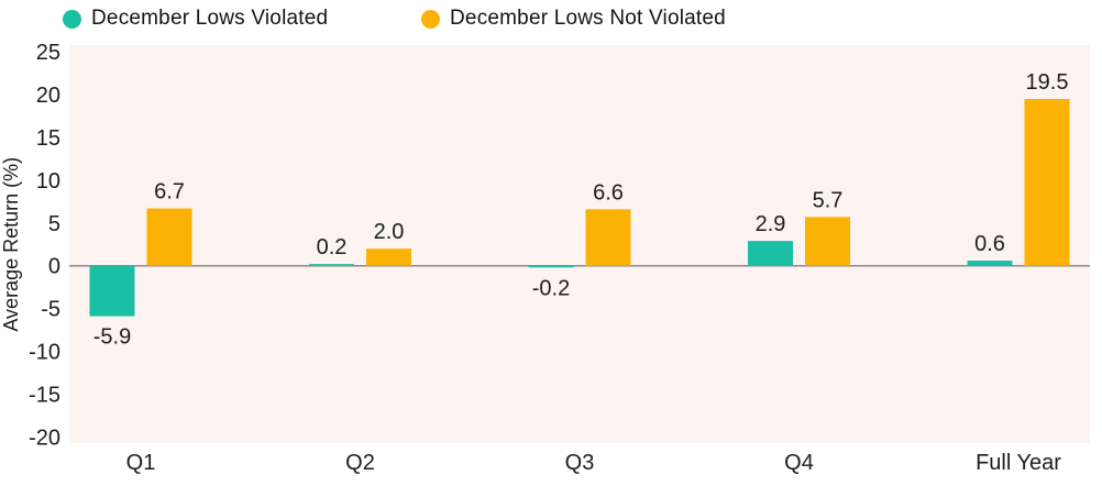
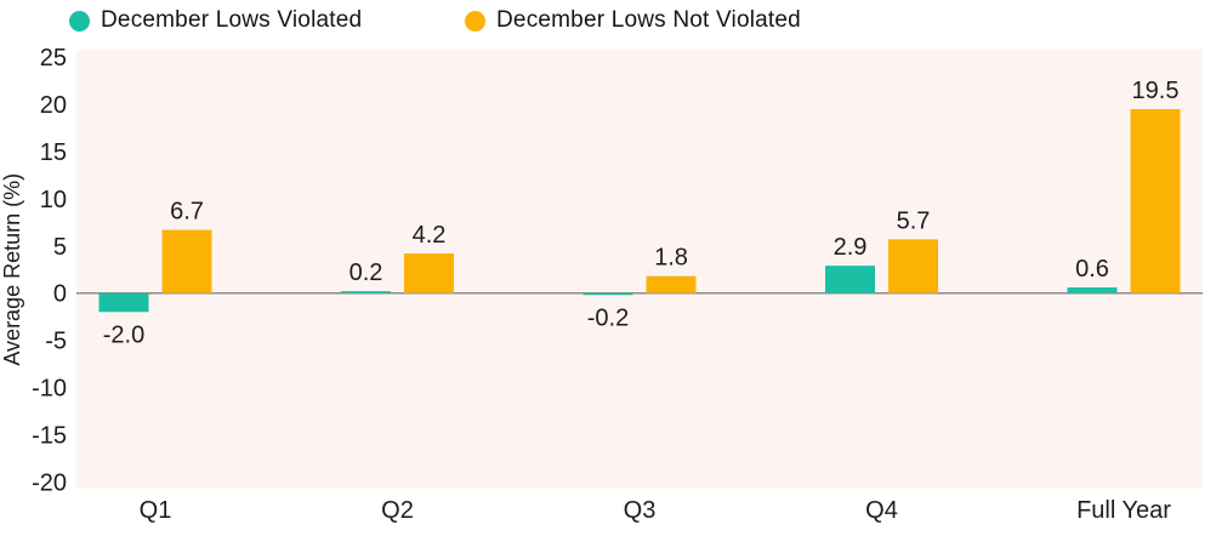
December Lows Violated/Q1: -5.9 -> -2.0
December Lows Not Violated/Q2: 2.0 -> 4.2
December Lows Not Violated/Q3: 6.6 -> 1.8
